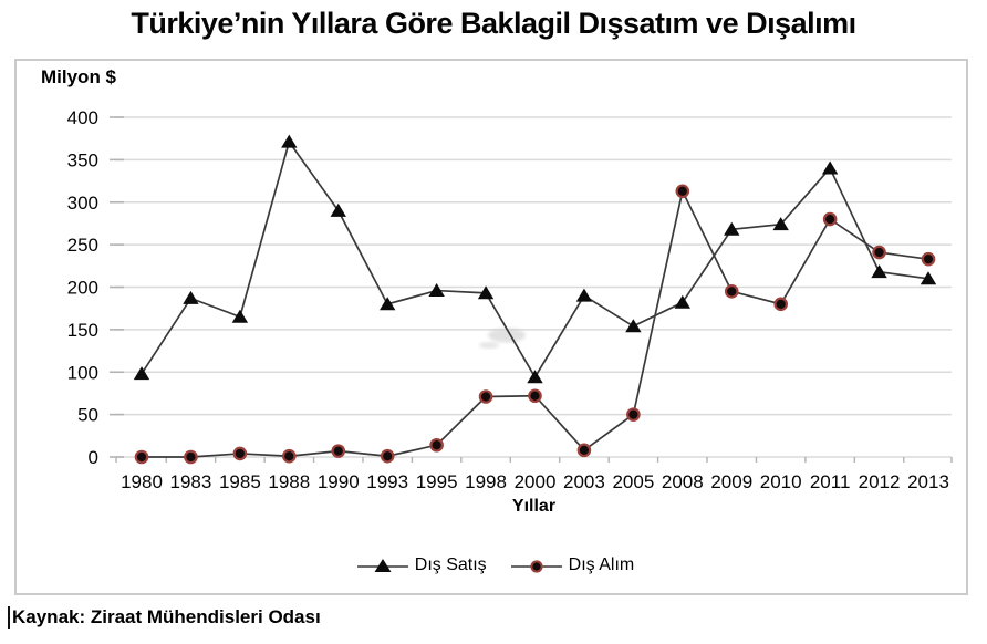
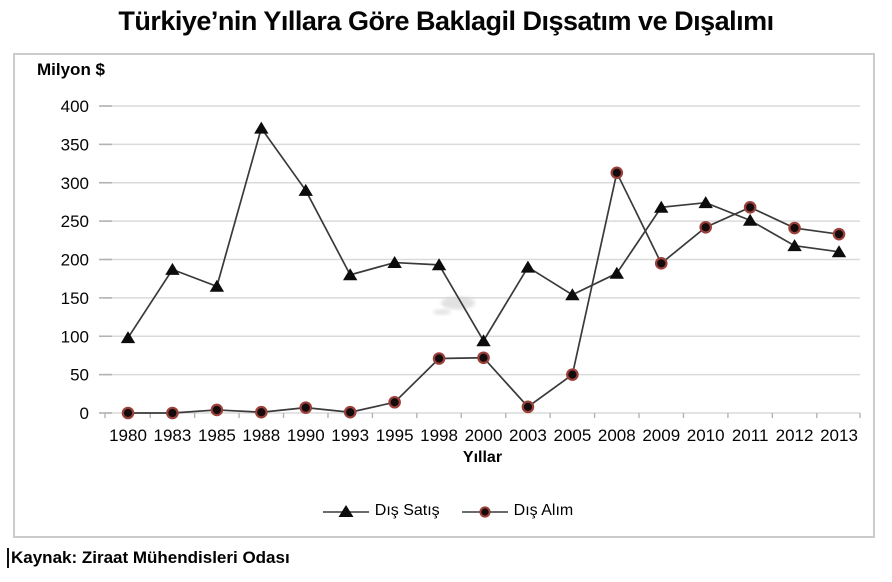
Dış Alım/2010: 180 -> 240
Dış Satış/2011: 340 -> 250
Dış Alım/2011: 280 -> 270
